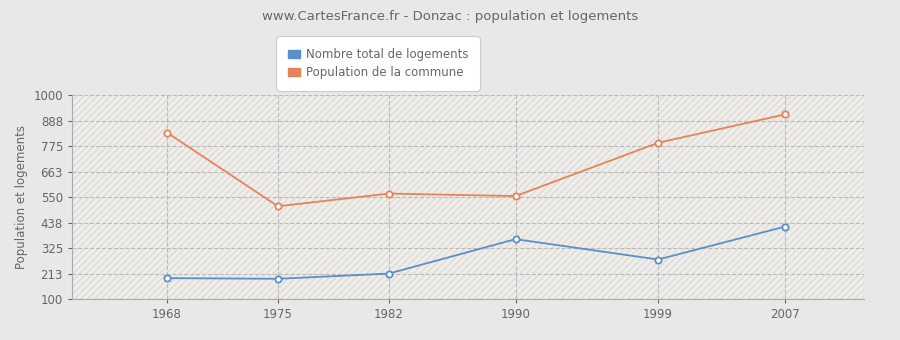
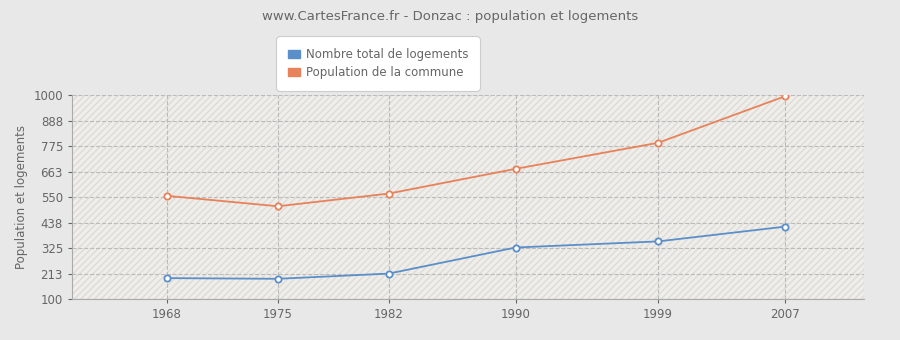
Population de la commune/1968: 835 -> 556
Nombre total de logements/1990: 365 -> 328
Population de la commune/1990: 555 -> 675
Nombre total de logements/1999: 275 -> 355
Population de la commune/2007: 915 -> 995
